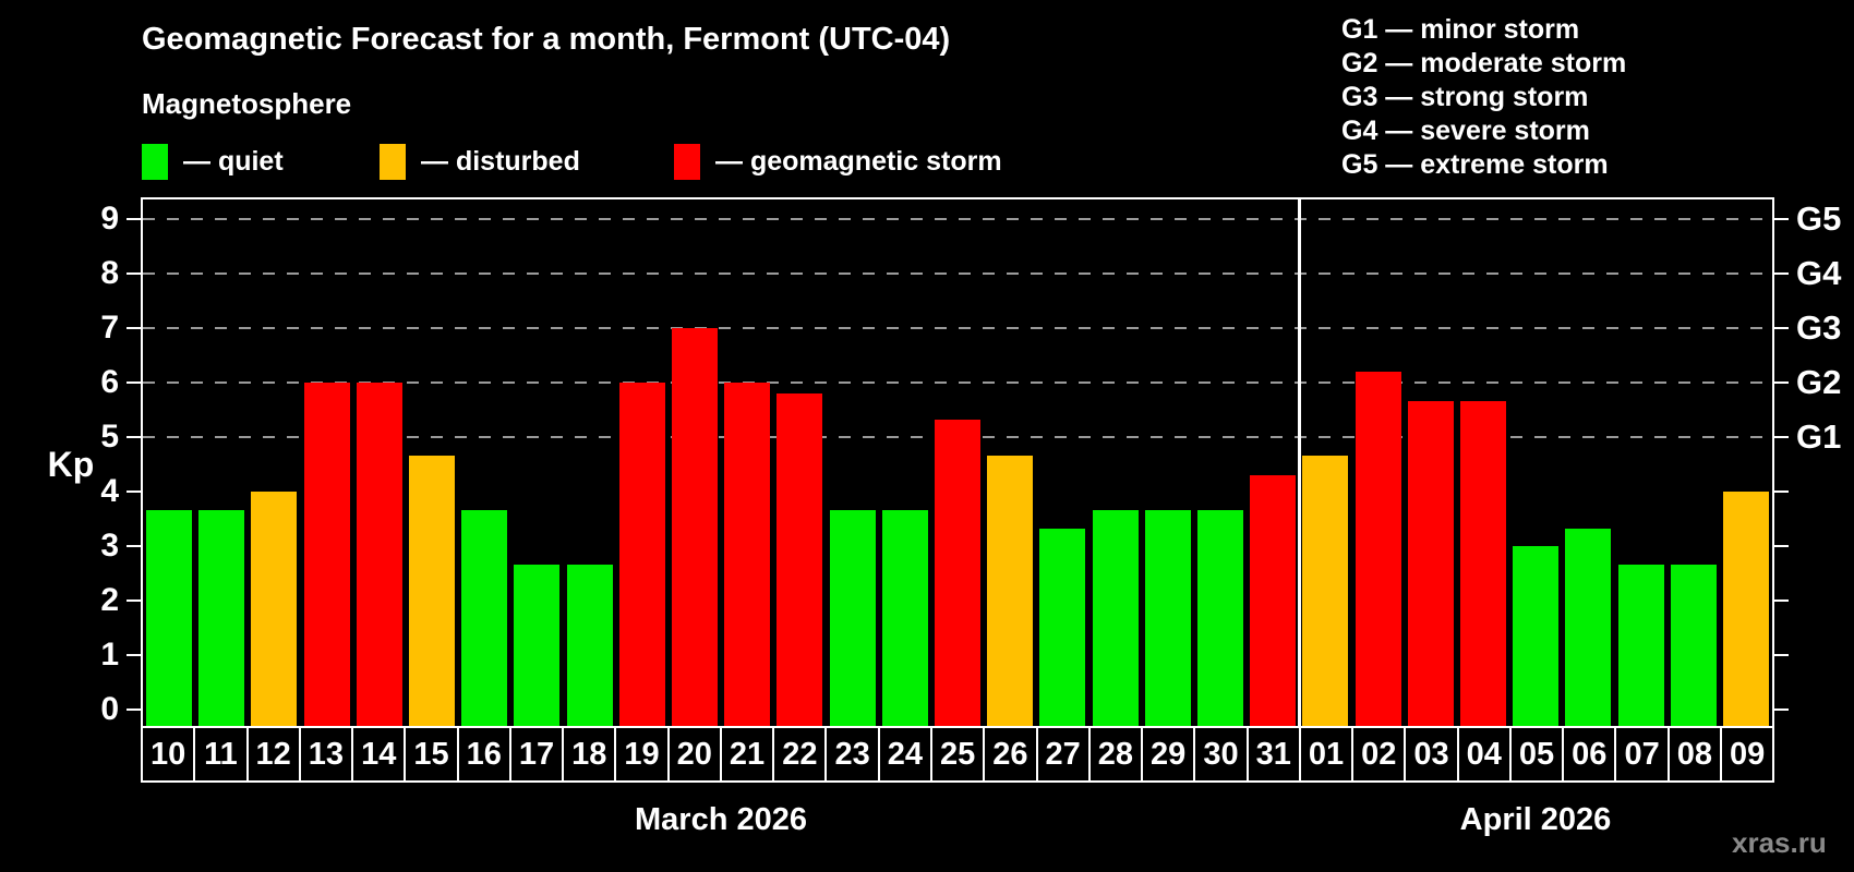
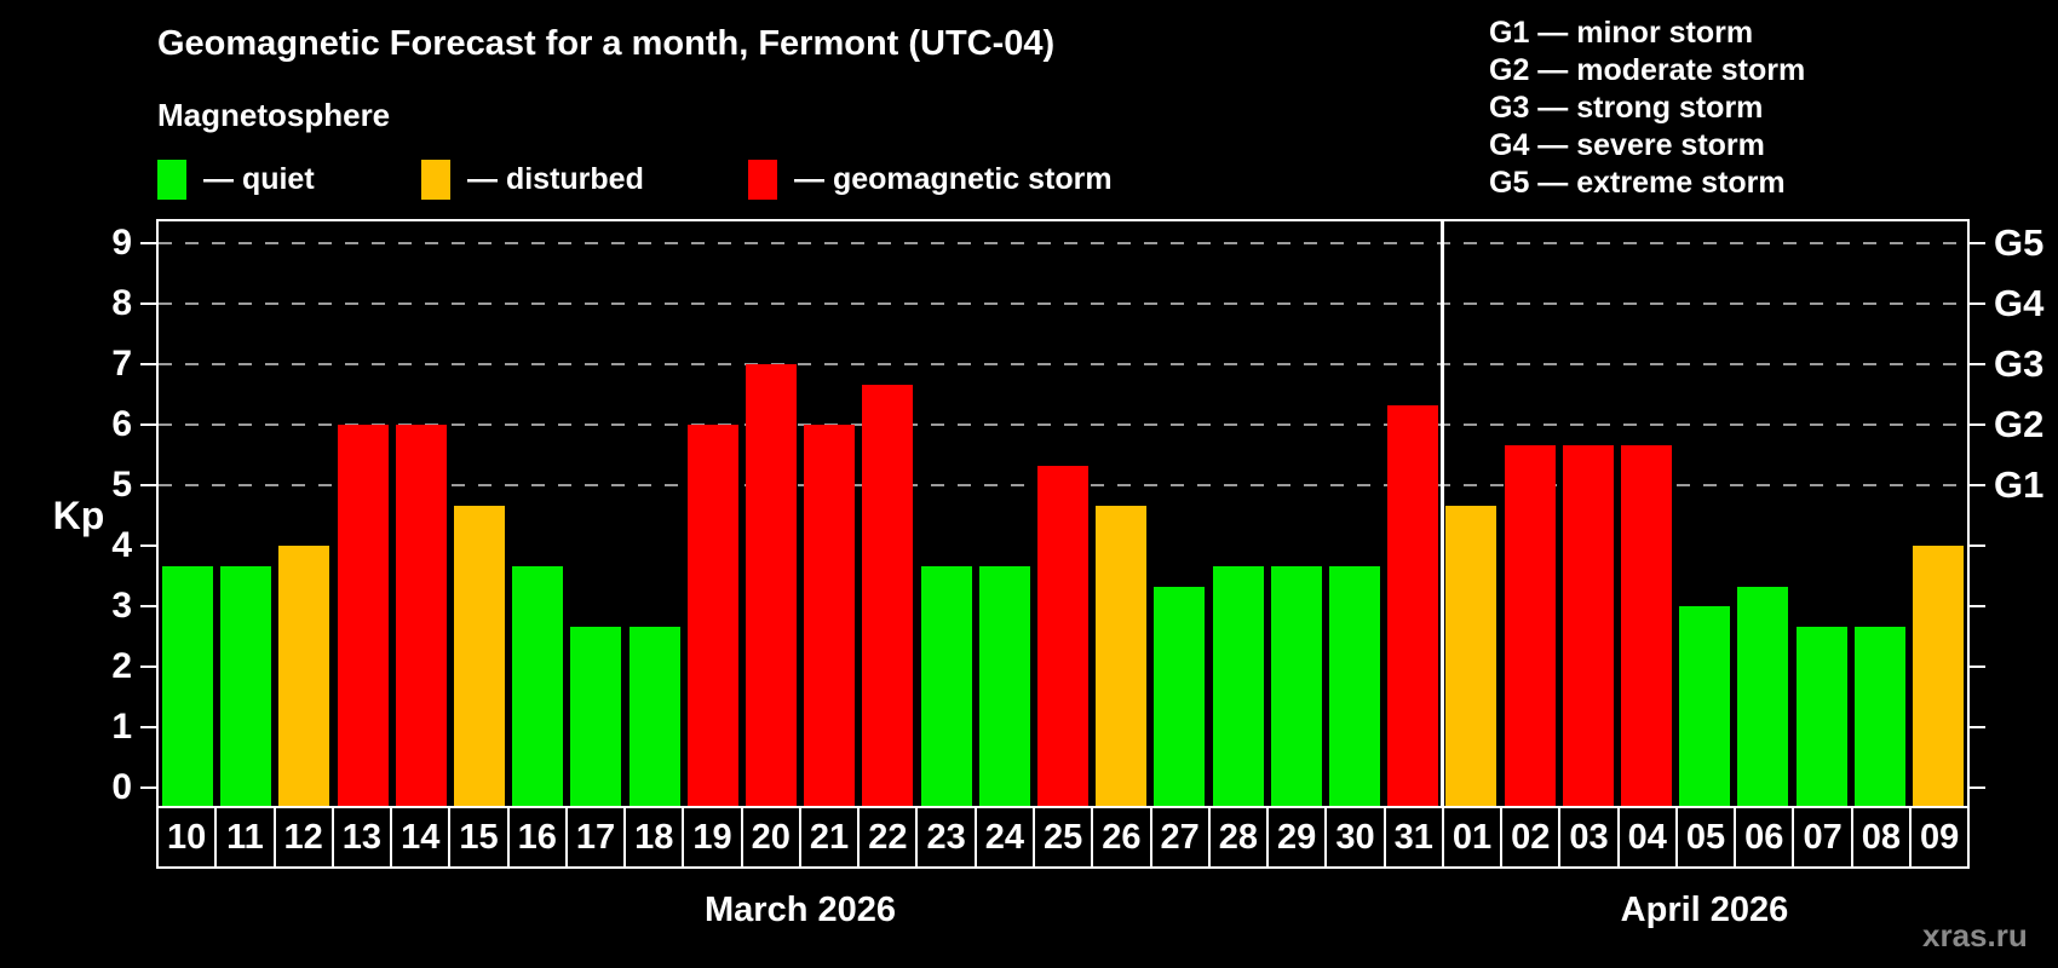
22: 5.8 -> 6.7
31: 4.3 -> 6.3
02: 6.2 -> 5.7
